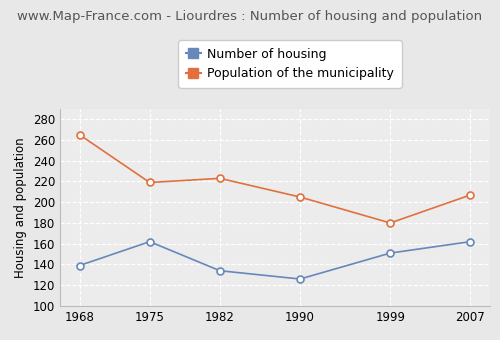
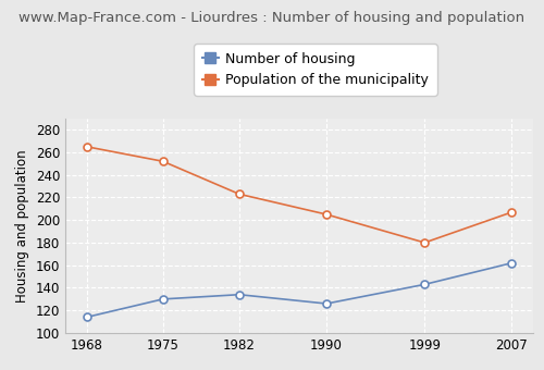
Number of housing/1968: 139 -> 114
Number of housing/1975: 162 -> 130
Population of the municipality/1975: 219 -> 252
Number of housing/1999: 151 -> 143
